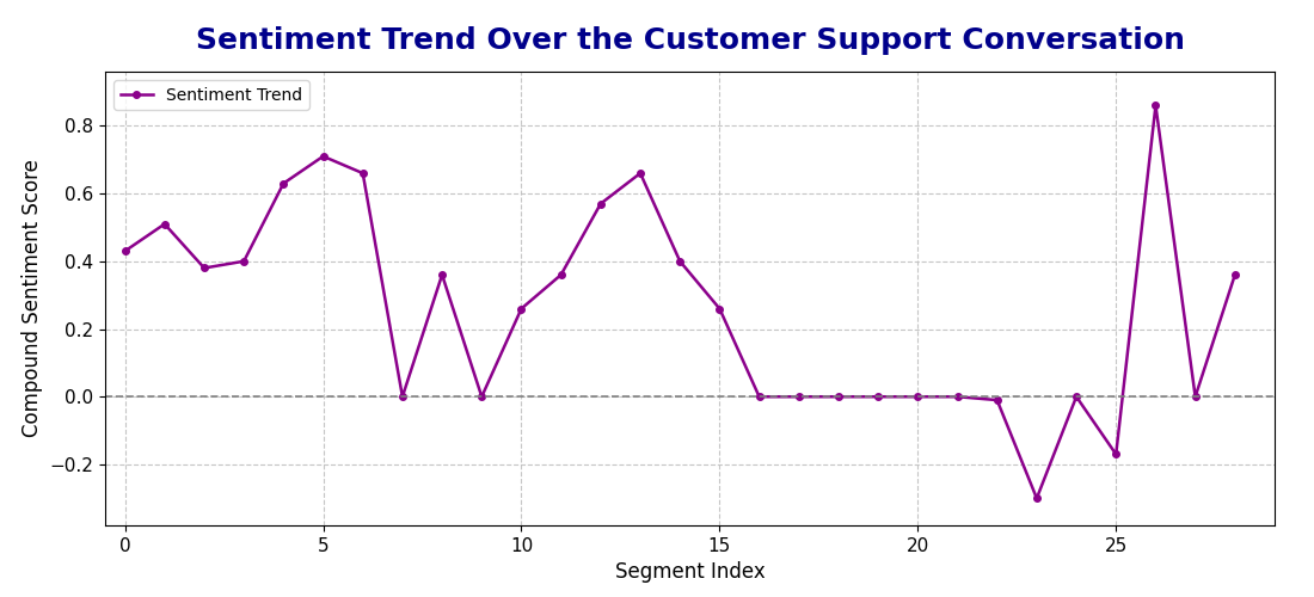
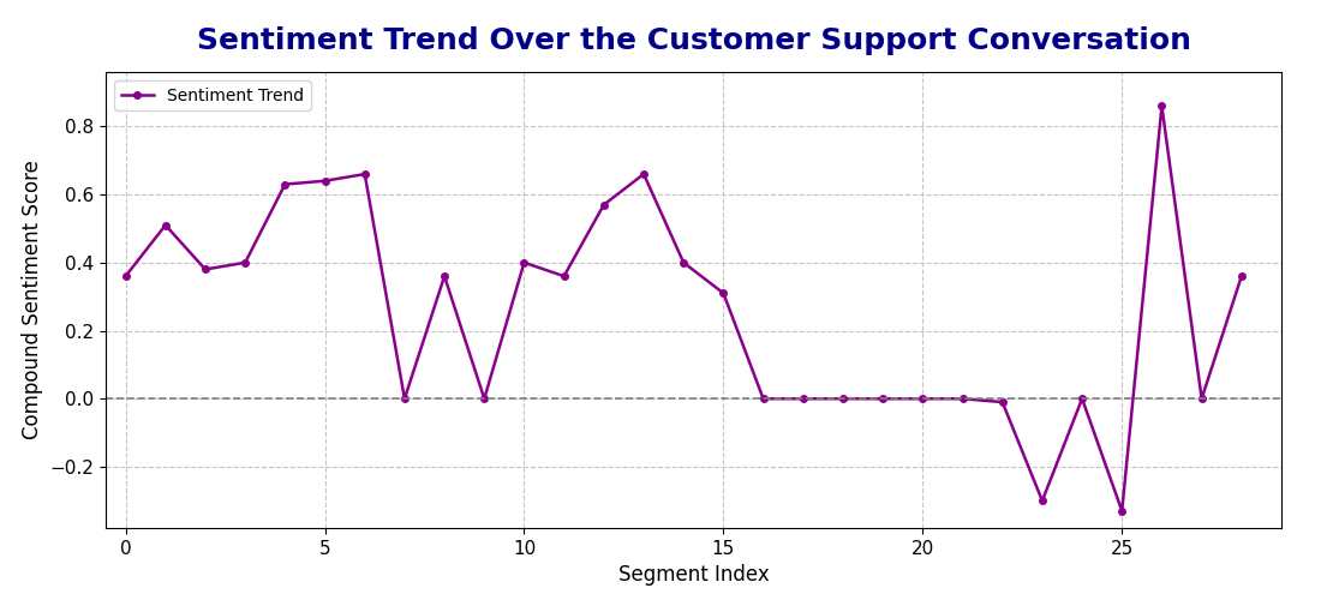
0: 0.43 -> 0.36
5: 0.71 -> 0.64
10: 0.26 -> 0.40
15: 0.26 -> 0.31
25: -0.17 -> -0.33
